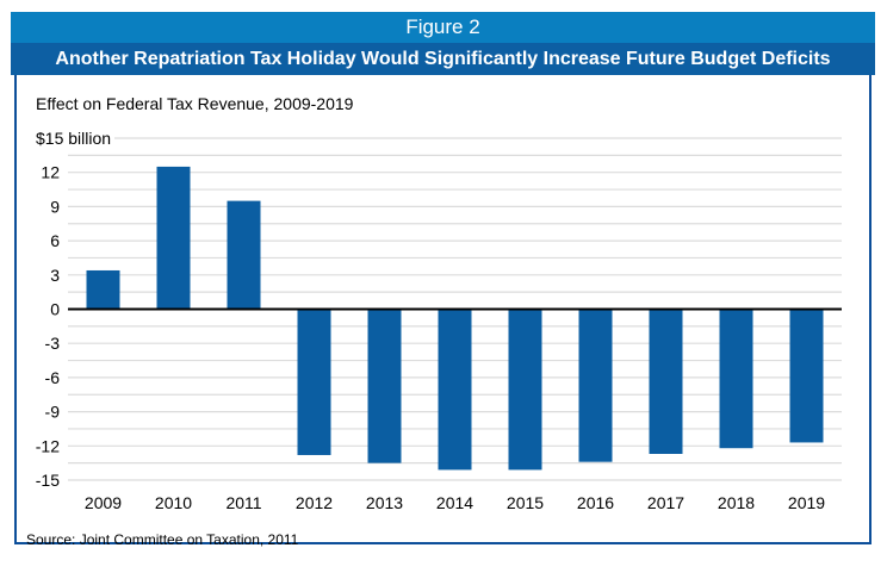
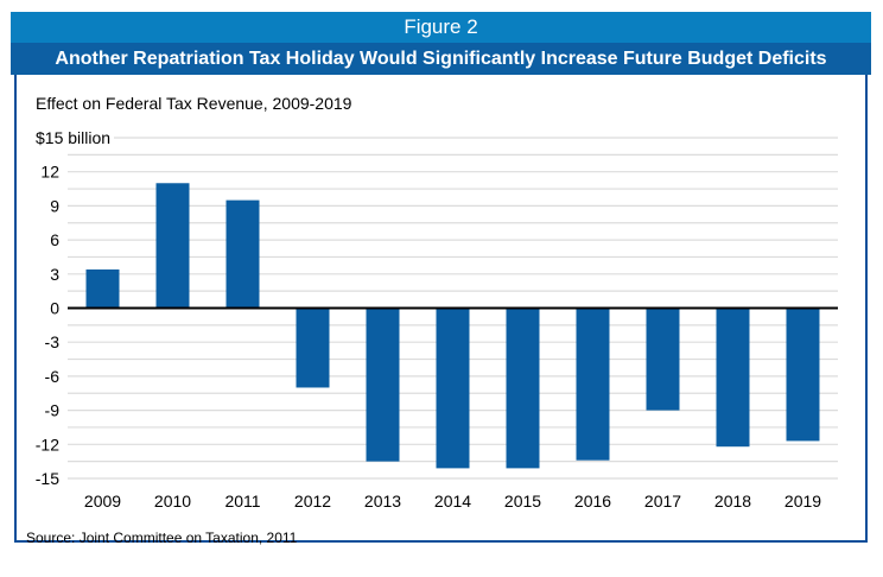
2010: 12 -> 11
2012: -13 -> -7
2017: -13 -> -9
